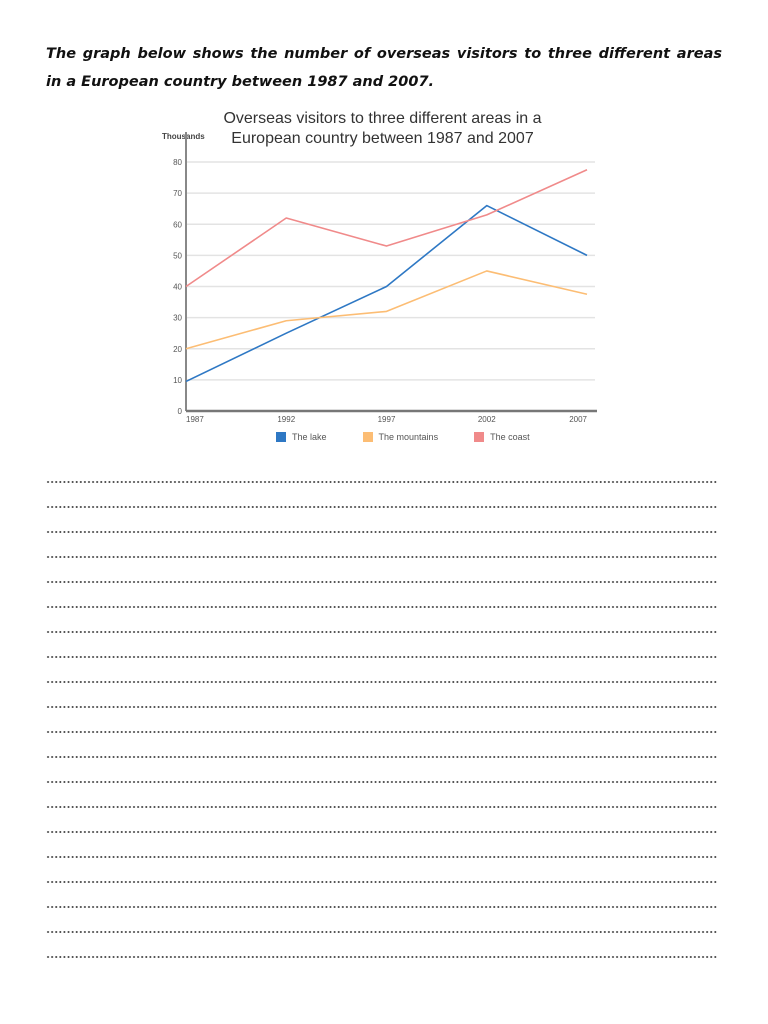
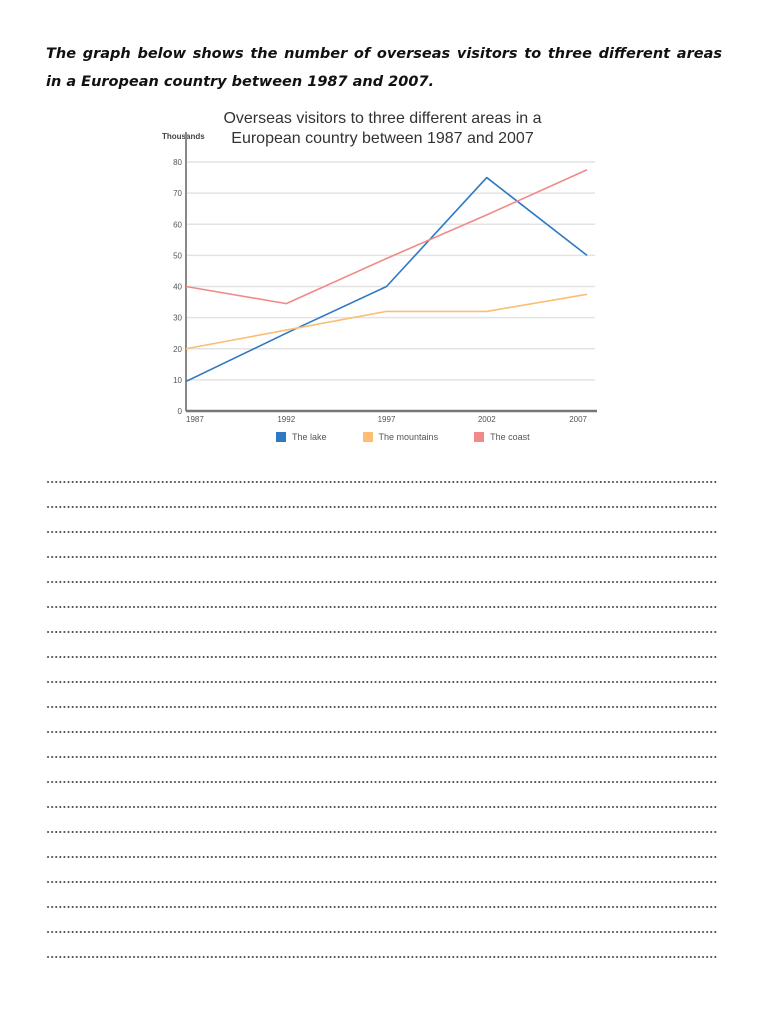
The mountains/1992: 29 -> 26
The coast/1992: 62 -> 34
The coast/1997: 53 -> 49
The lake/2002: 66 -> 75
The mountains/2002: 45 -> 32
